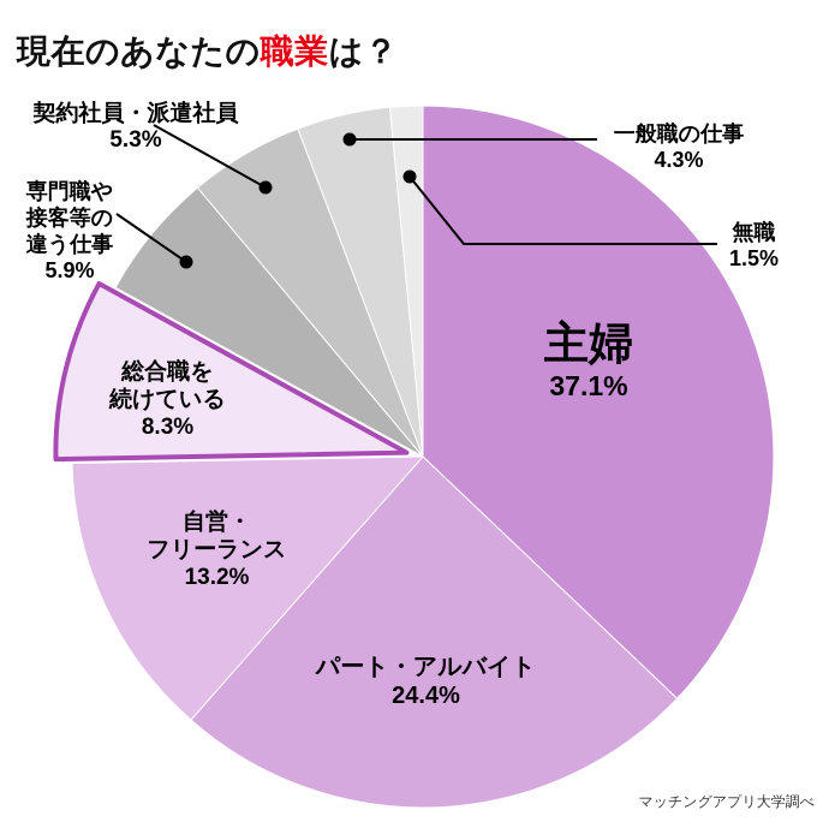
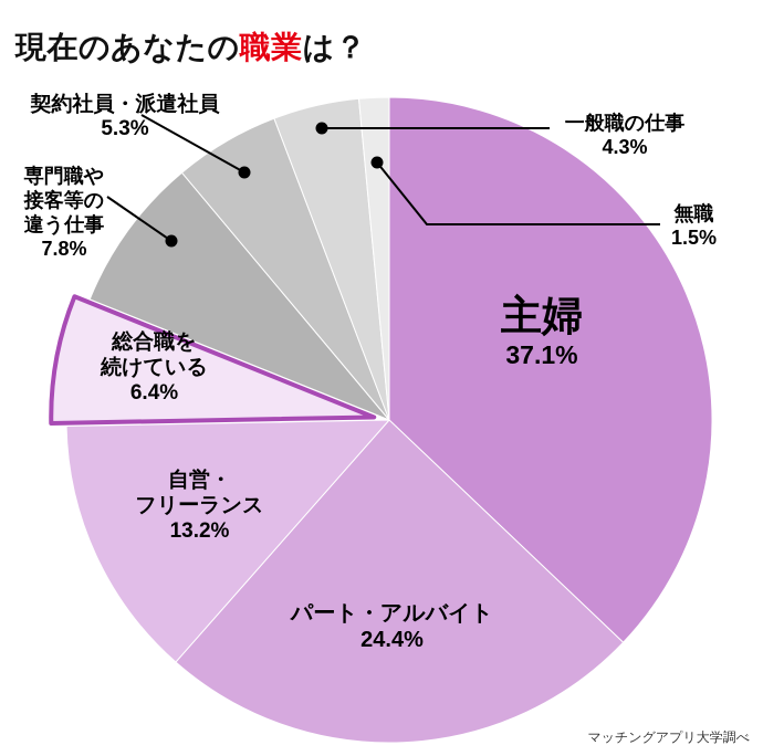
総合職を続けている: 8.3% -> 6.4%
専門職や接客等の違う仕事: 5.9% -> 7.8%
